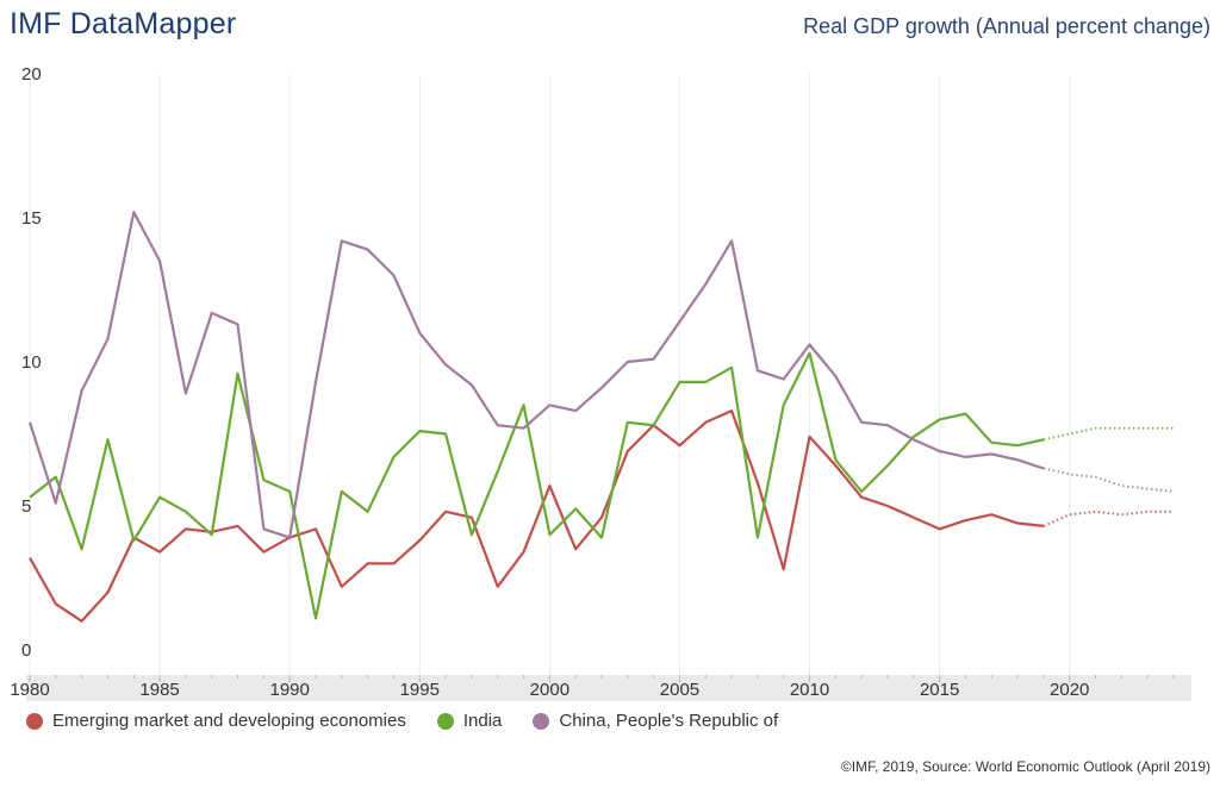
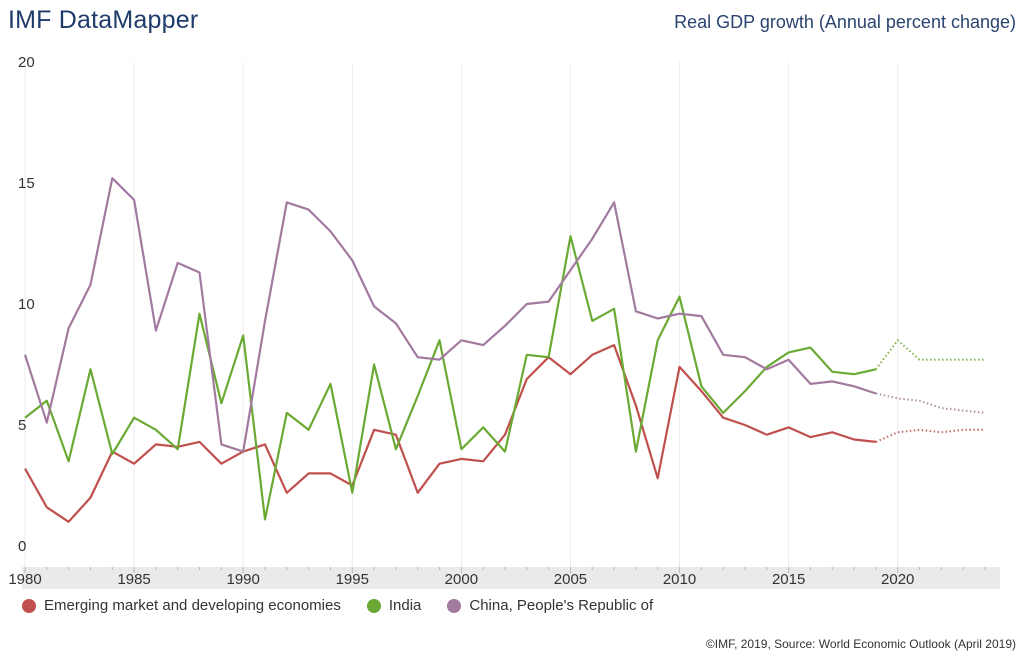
China, People's Republic of/1985: 13.5 -> 14.3
India/1990: 5.5 -> 8.7
Emerging market and developing economies/1995: 3.8 -> 2.5
India/1995: 7.6 -> 2.2
China, People's Republic of/1995: 11.0 -> 11.8
Emerging market and developing economies/2000: 5.7 -> 3.6
India/2005: 9.3 -> 12.8
China, People's Republic of/2010: 10.6 -> 9.6
Emerging market and developing economies/2015: 4.2 -> 4.9
China, People's Republic of/2015: 6.9 -> 7.7
India/2020: 7.5 -> 8.5
